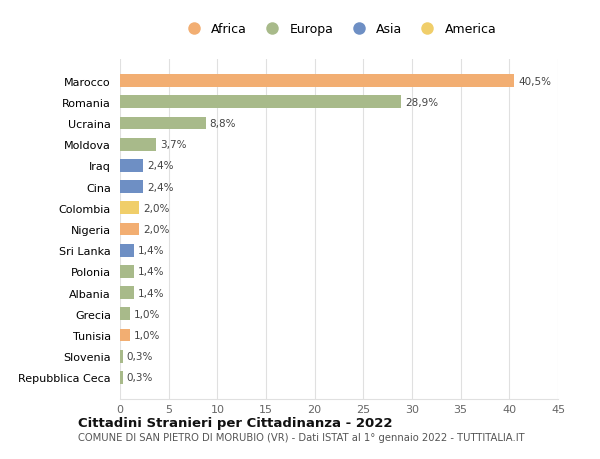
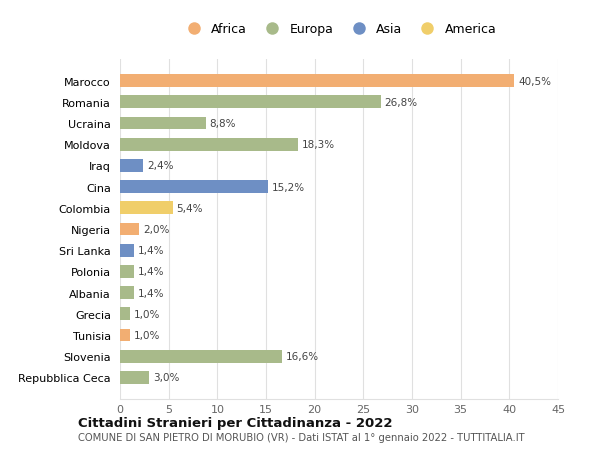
Romania: 28,9% -> 26,8%
Moldova: 3,7% -> 18,3%
Cina: 2,4% -> 15,2%
Colombia: 2,0% -> 5,4%
Slovenia: 0,3% -> 16,6%
Repubblica Ceca: 0,3% -> 3,0%
